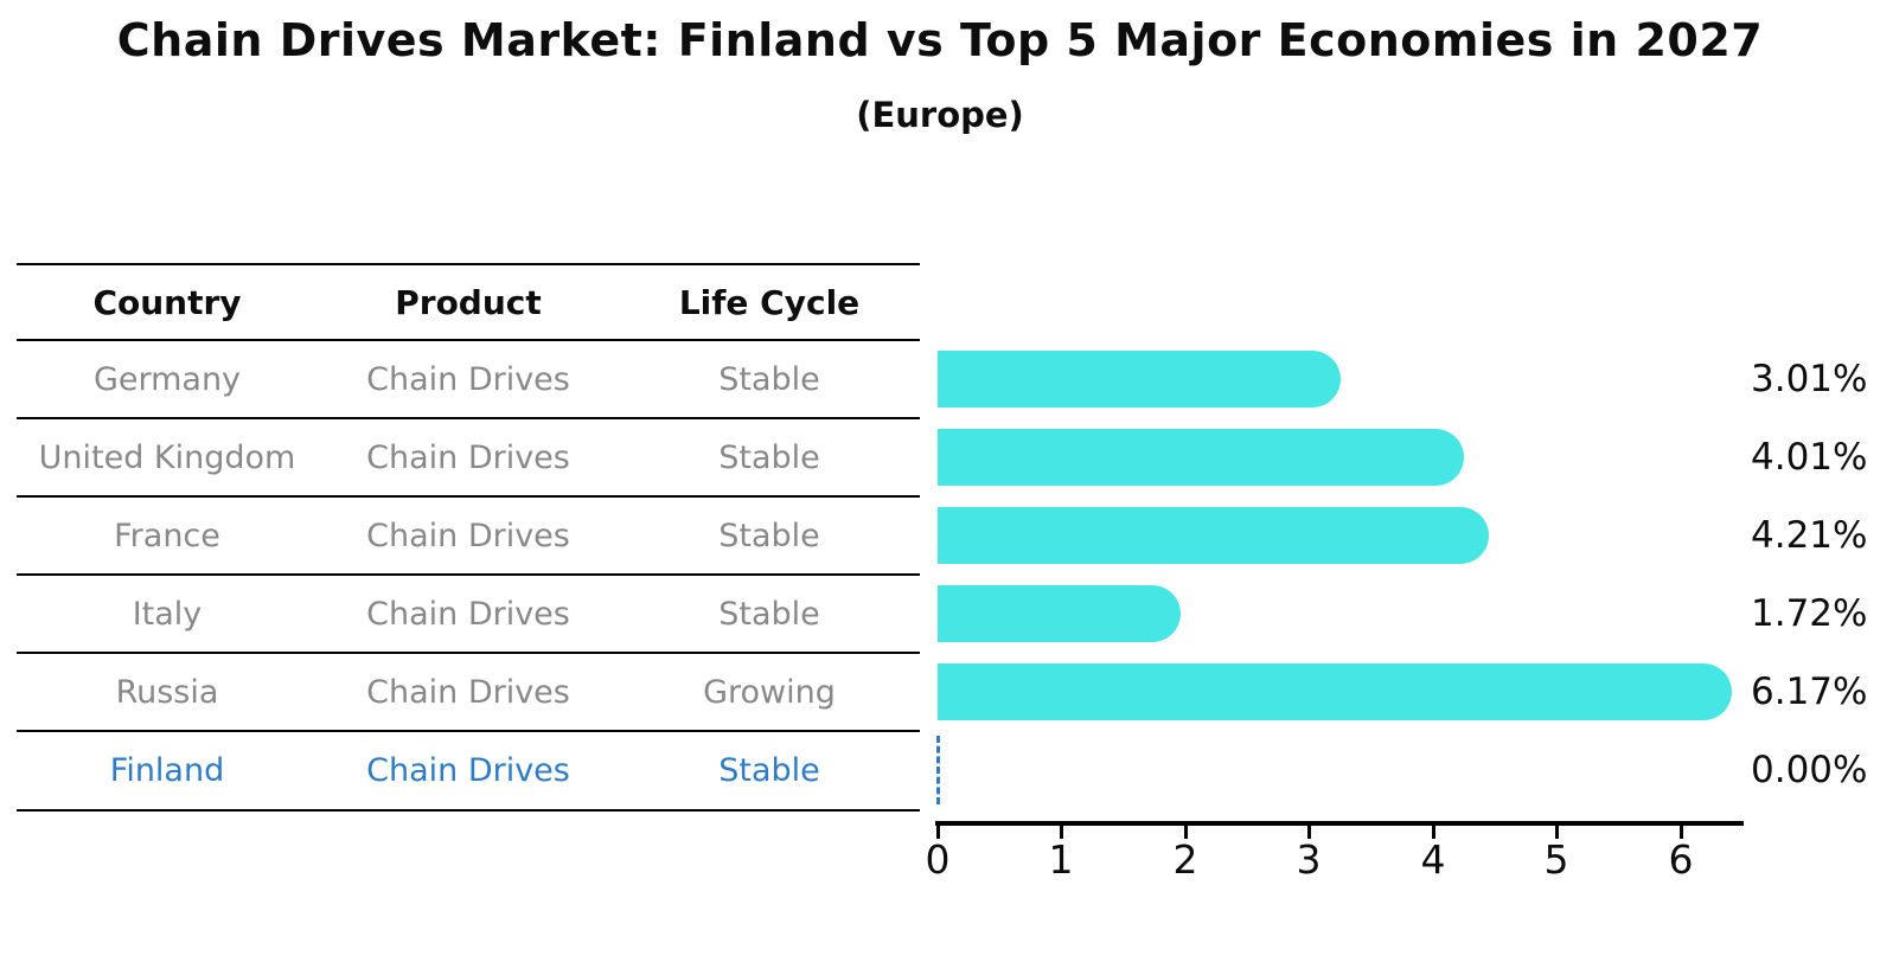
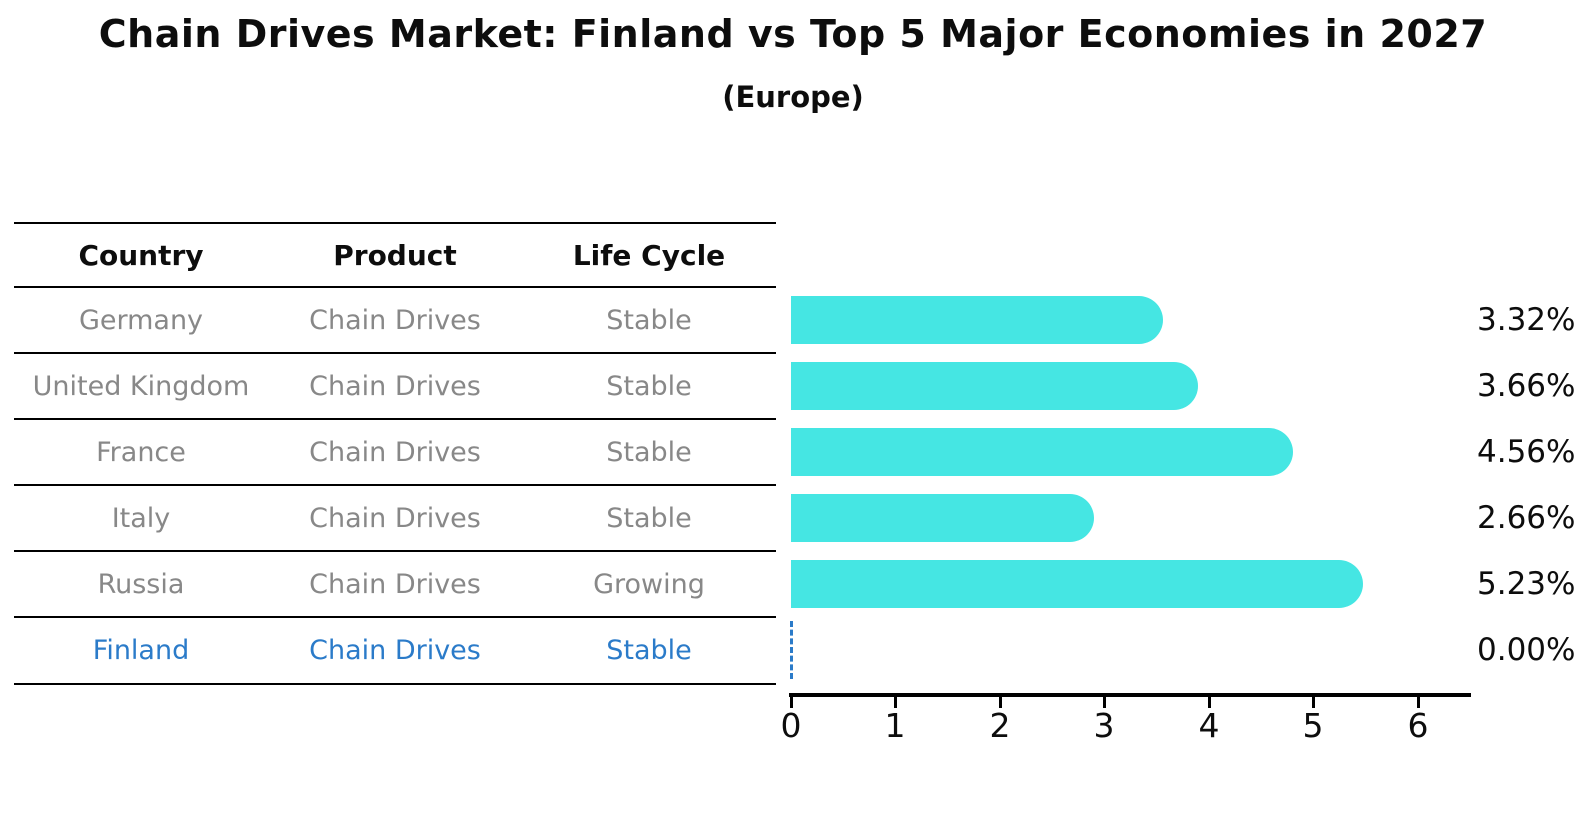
Germany: 3.01% -> 3.32%
United Kingdom: 4.01% -> 3.66%
France: 4.21% -> 4.56%
Italy: 1.72% -> 2.66%
Russia: 6.17% -> 5.23%
